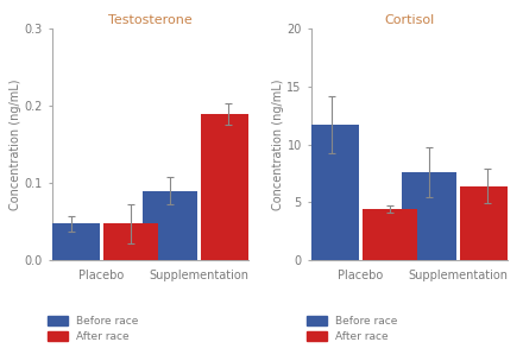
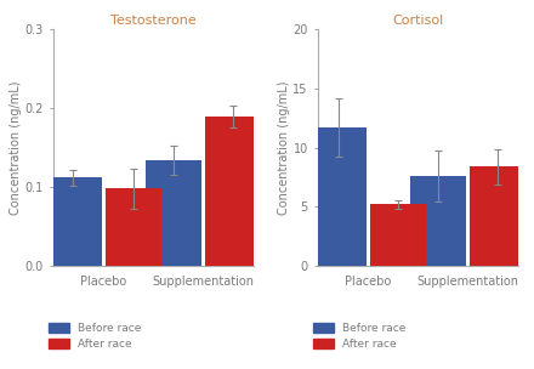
Testosterone/Before race/Placebo: 0.047 -> 0.112
Testosterone/After race/Placebo: 0.047 -> 0.098
Testosterone/Before race/Supplementation: 0.090 -> 0.134
Cortisol/After race/Placebo: 4.4 -> 5.2
Cortisol/After race/Supplementation: 6.4 -> 8.4
